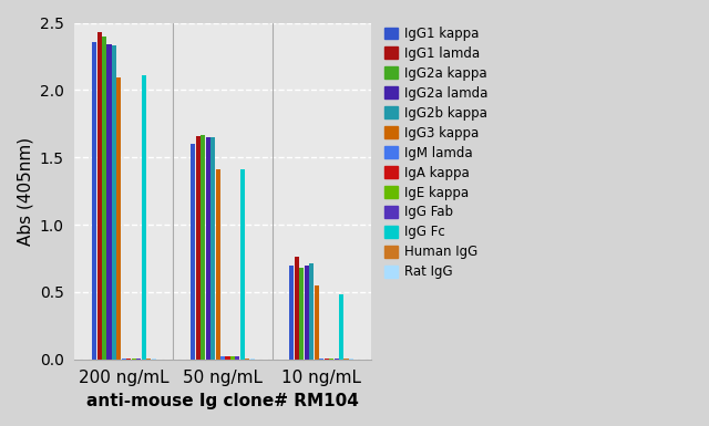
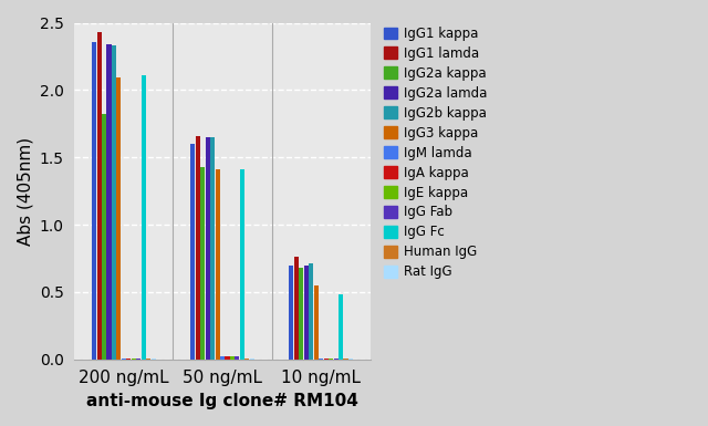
IgG2a kappa/200 ng/mL: 2.40 -> 1.82
IgG2a kappa/50 ng/mL: 1.67 -> 1.43
